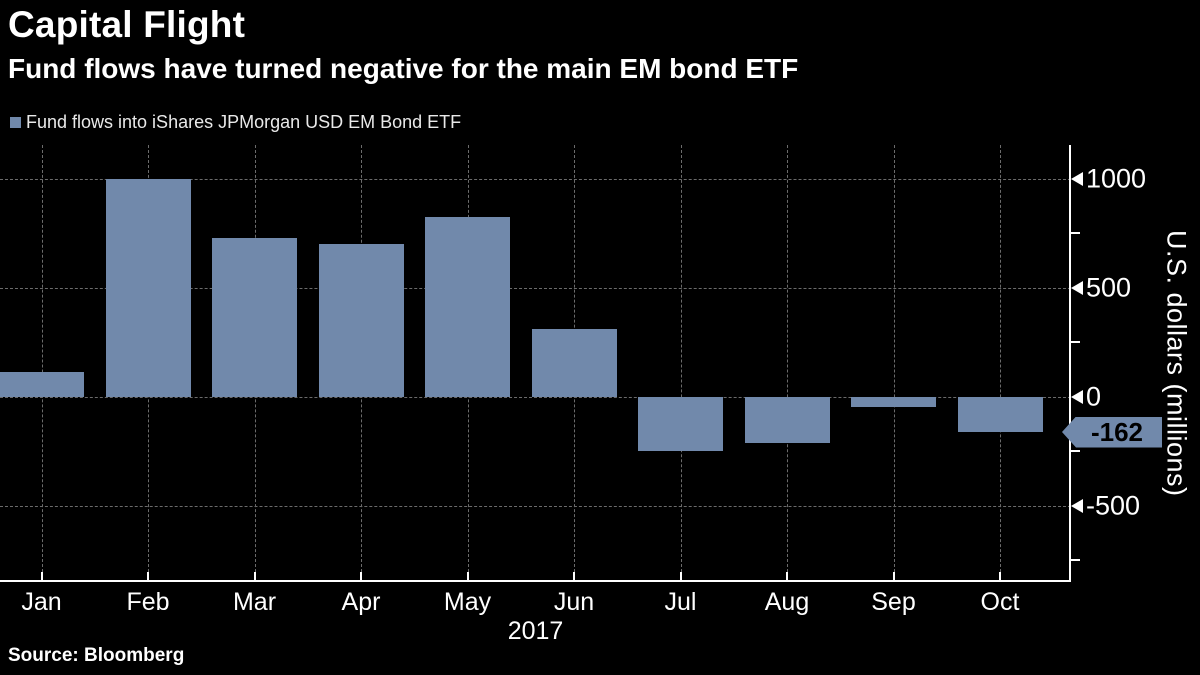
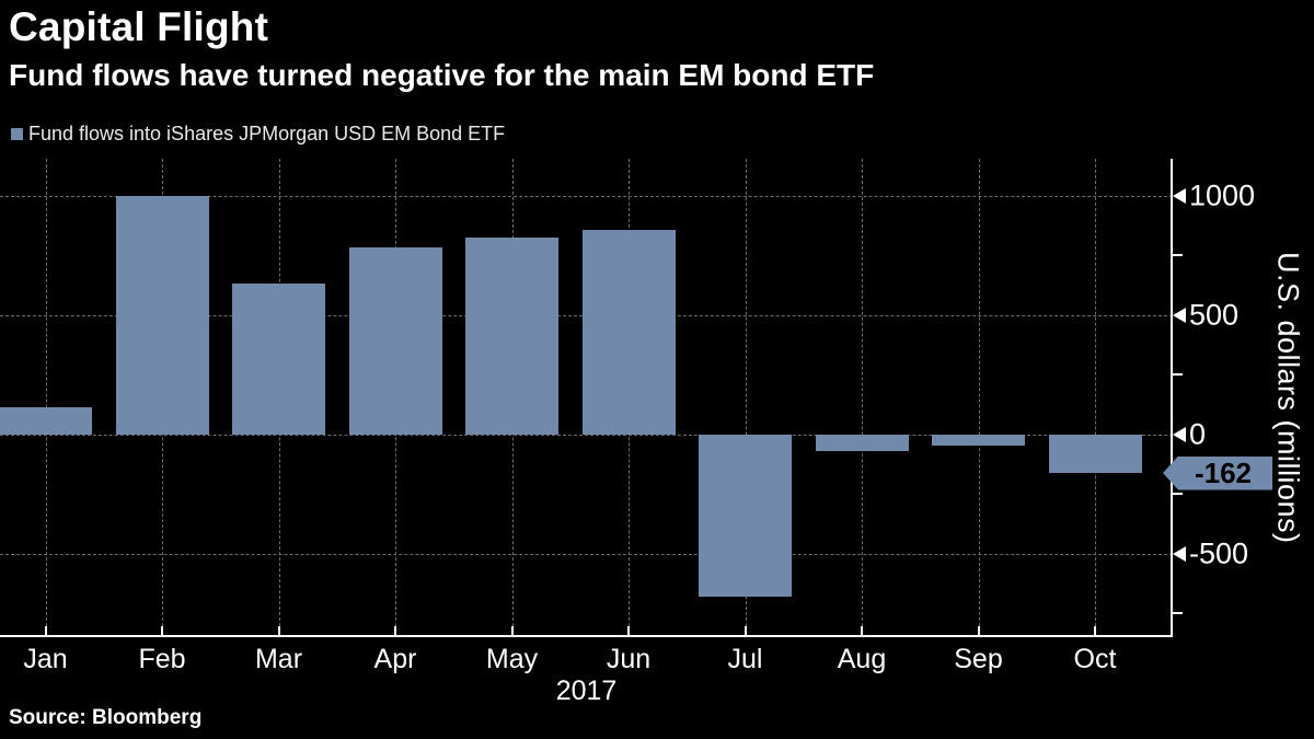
Mar: 730 -> 630
Apr: 700 -> 780
Jun: 310 -> 860
Jul: -250 -> -680
Aug: -210 -> -70
